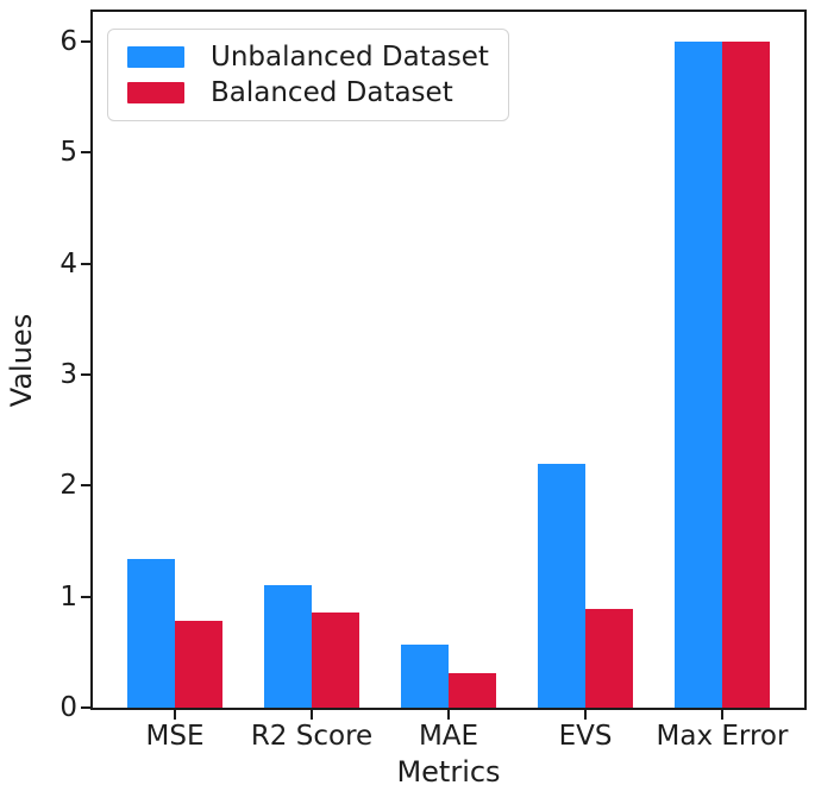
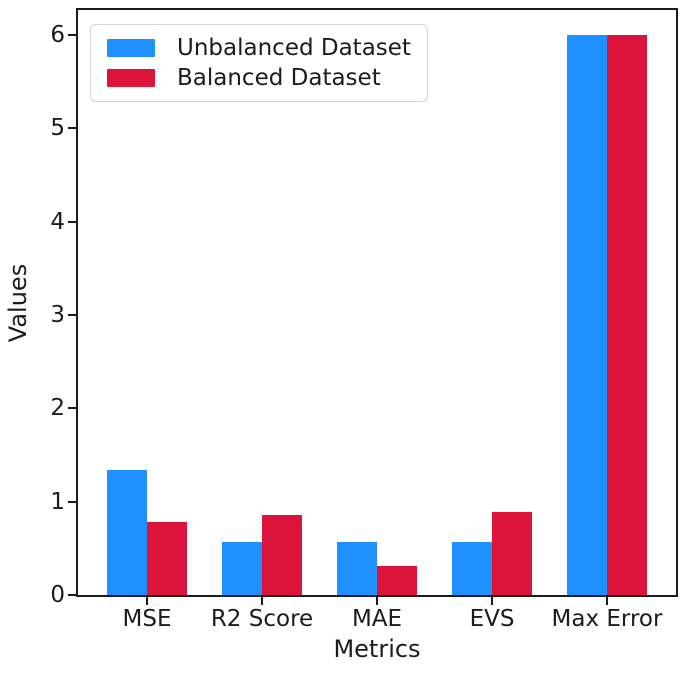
Unbalanced Dataset/R2 Score: 1.1 -> 0.6
Unbalanced Dataset/EVS: 2.2 -> 0.6
